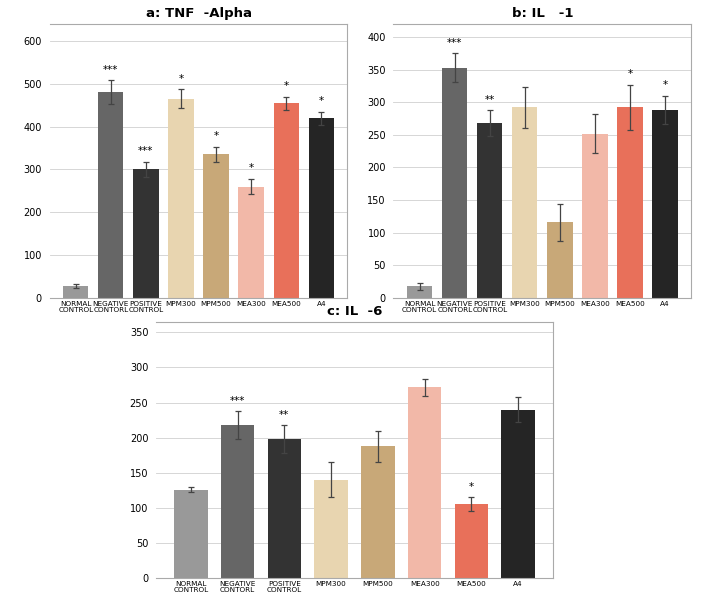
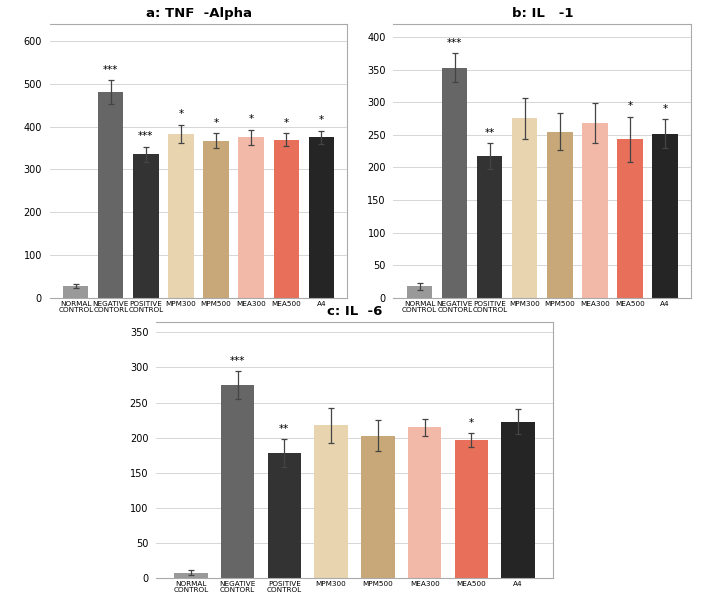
a: TNF -Alpha/POSITIVE CONTROL: 300 -> 335
a: TNF -Alpha/MPM300: 465 -> 383
a: TNF -Alpha/MPM500: 335 -> 367
a: TNF -Alpha/MEA300: 260 -> 375
a: TNF -Alpha/MEA500: 455 -> 370
a: TNF -Alpha/A4: 420 -> 375
b: IL -1/POSITIVE CONTROL: 268 -> 217
b: IL -1/MPM300: 292 -> 275
b: IL -1/MPM500: 116 -> 255
b: IL -1/MEA300: 252 -> 268
b: IL -1/MEA500: 292 -> 243
b: IL -1/A4: 288 -> 252
c: IL -6/NORMAL CONTROL: 126 -> 8
c: IL -6/NEGATIVE CONTORL: 218 -> 275
c: IL -6/POSITIVE CONTROL: 198 -> 178
c: IL -6/MPM300: 140 -> 218
c: IL -6/MPM500: 188 -> 203
c: IL -6/MEA300: 272 -> 215
c: IL -6/MEA500: 106 -> 197
c: IL -6/A4: 240 -> 223
